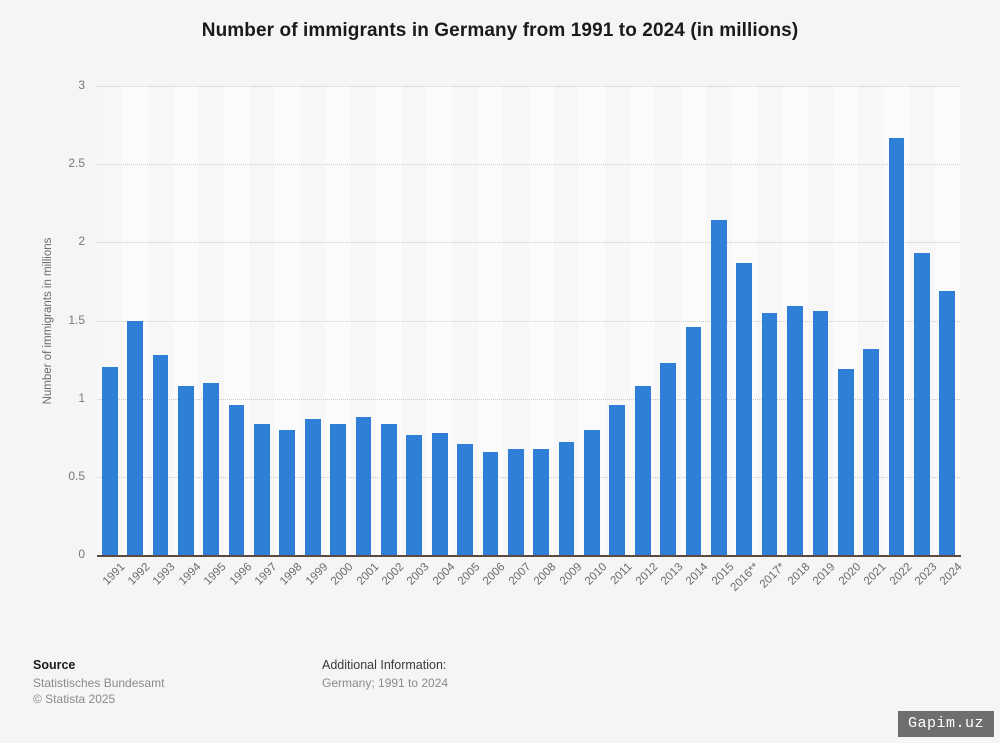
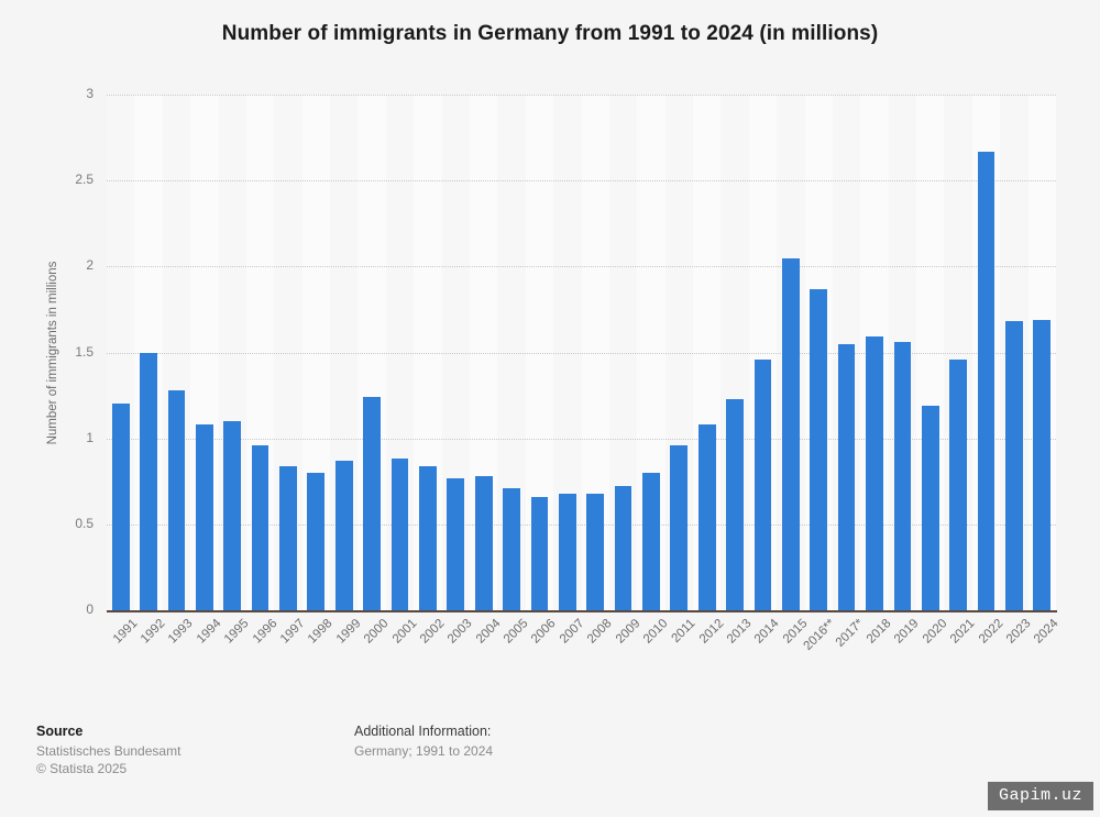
2000: 0.84 -> 1.24
2015: 2.14 -> 2.05
2021: 1.32 -> 1.46
2023: 1.93 -> 1.68
